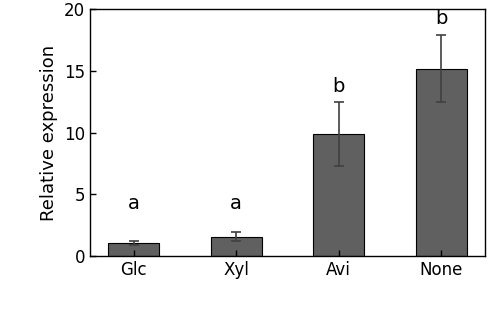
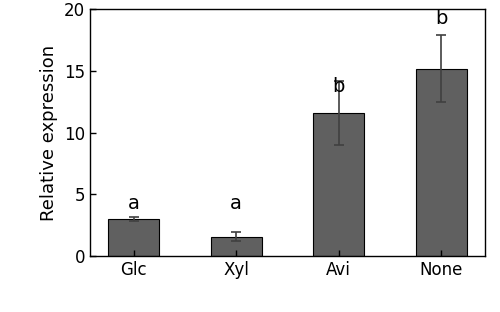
Glc: 1.1 -> 3.0
Avi: 9.8 -> 11.6
